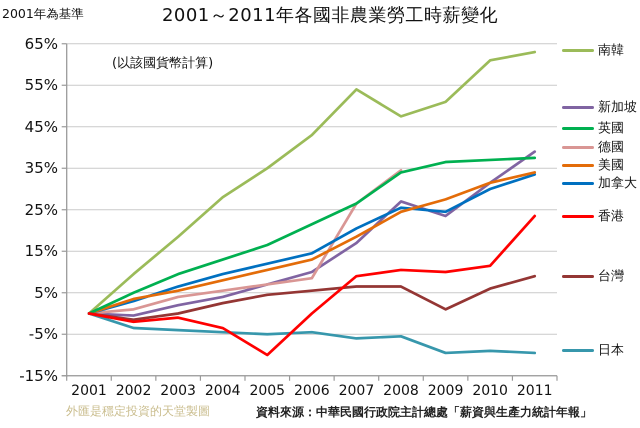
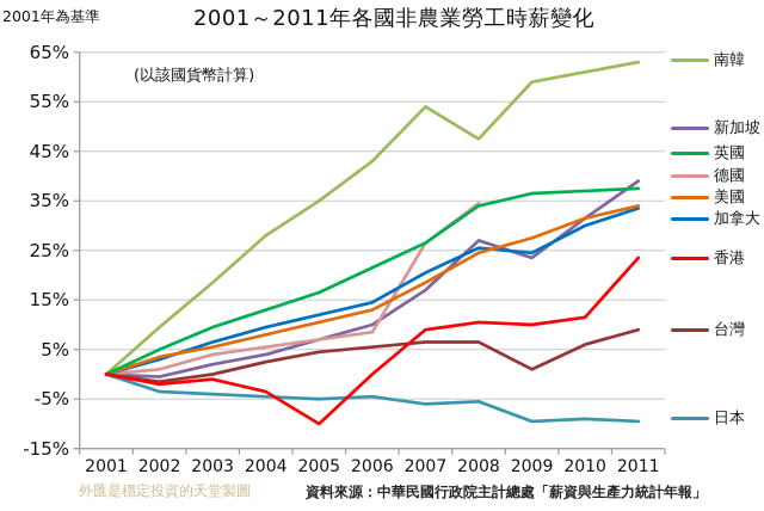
南韓/2009: 51% -> 59%
